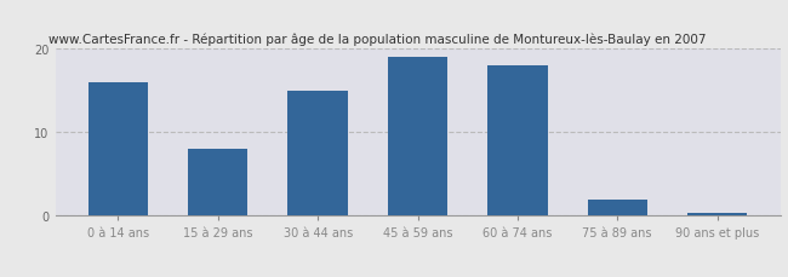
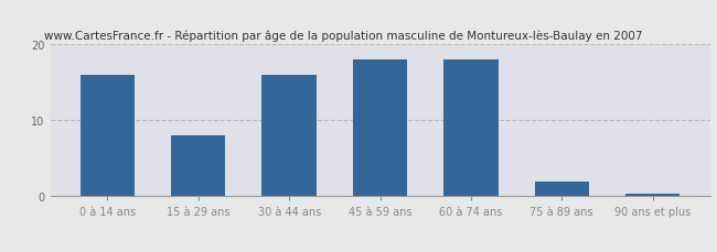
30 à 44 ans: 15.0 -> 16.0
45 à 59 ans: 19.0 -> 18.0
